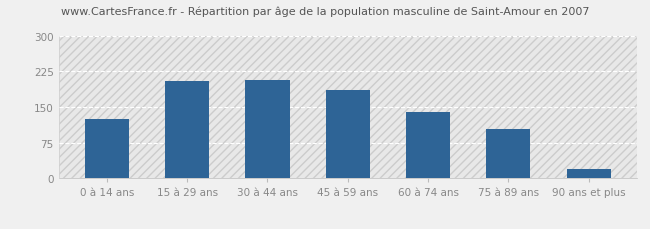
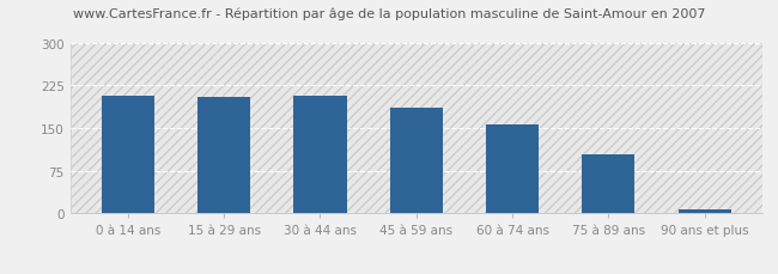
0 à 14 ans: 125 -> 208
60 à 74 ans: 140 -> 157
90 ans et plus: 20 -> 8
